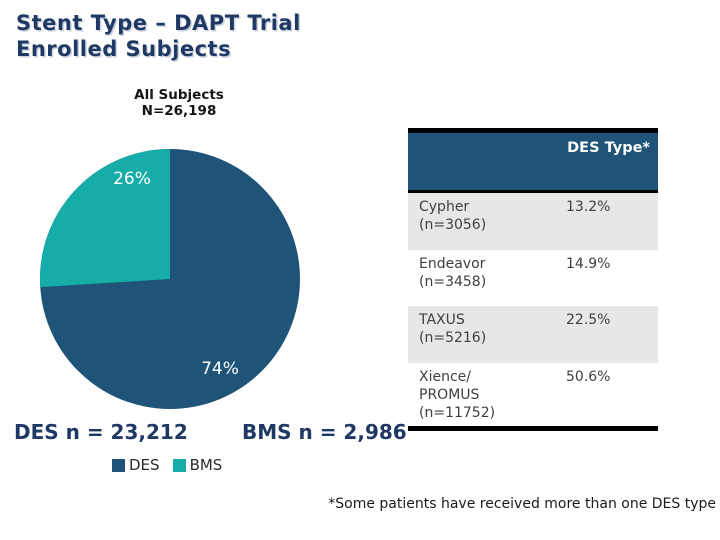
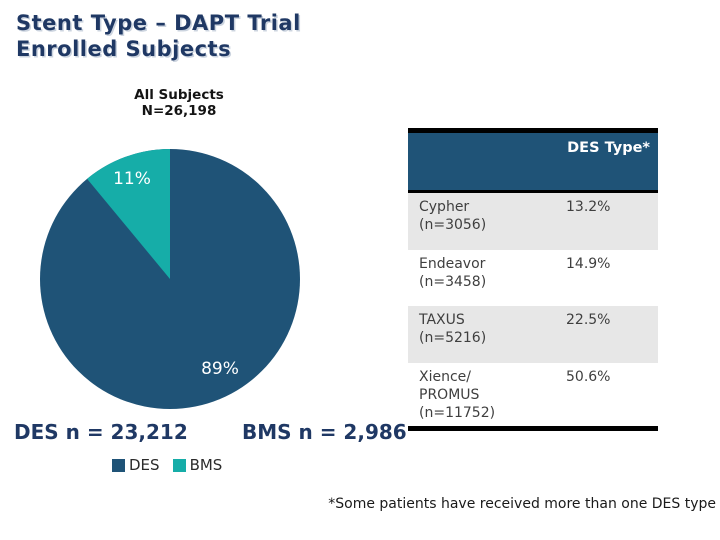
DES: 74% -> 89%
BMS: 26% -> 11%
